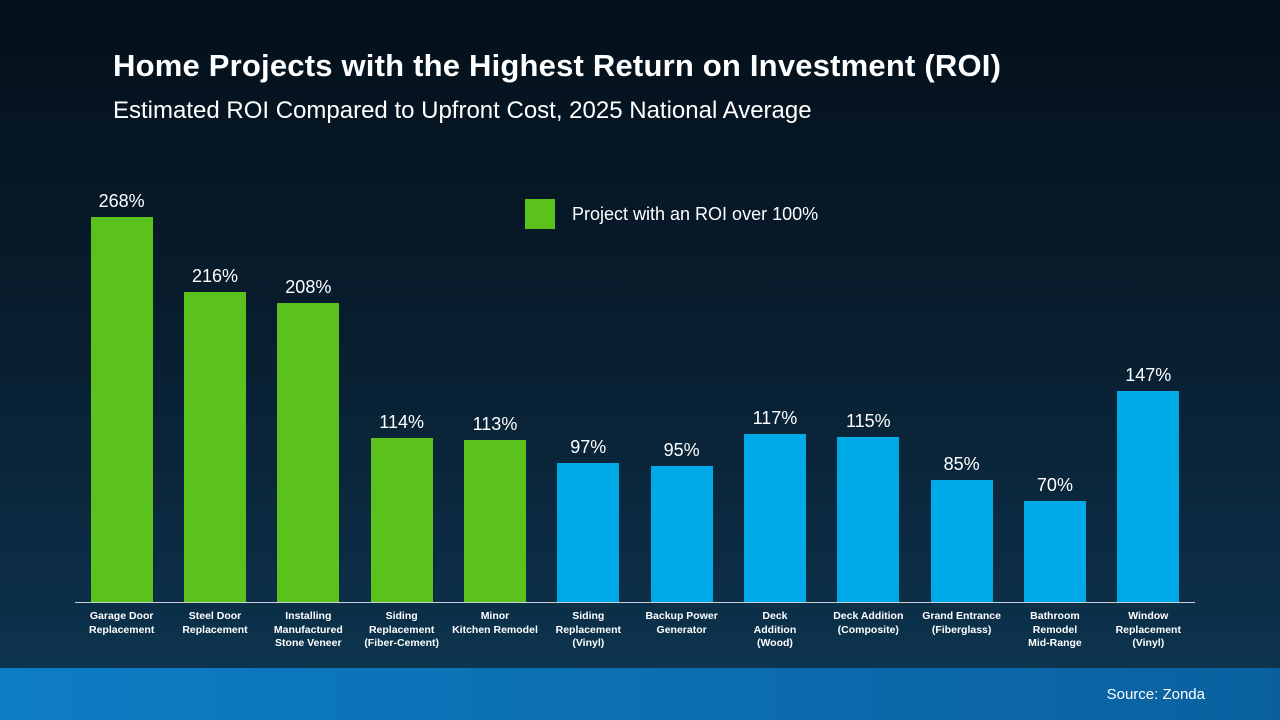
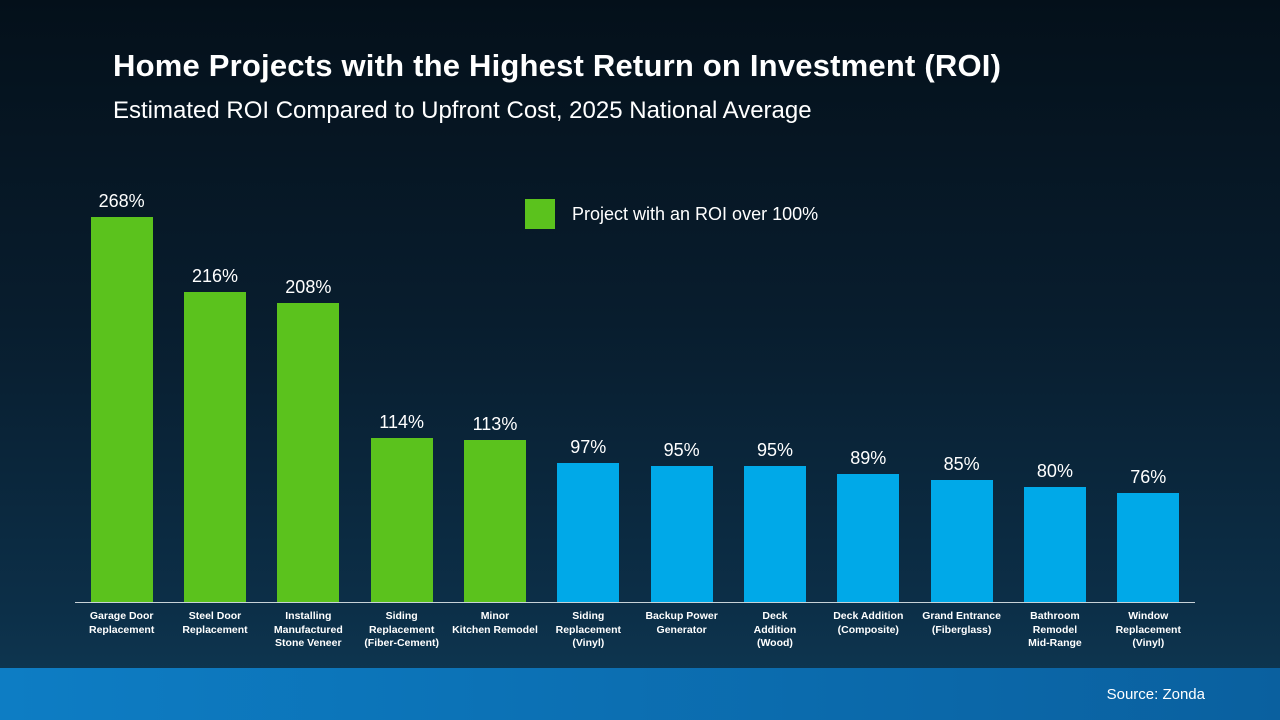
Deck Addition (Wood): 117% -> 95%
Deck Addition (Composite): 115% -> 89%
Bathroom Remodel Mid-Range: 70% -> 80%
Window Replacement (Vinyl): 147% -> 76%
